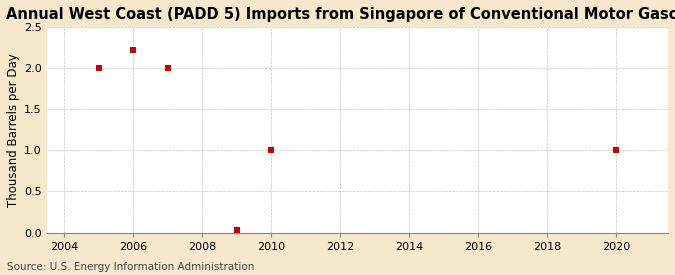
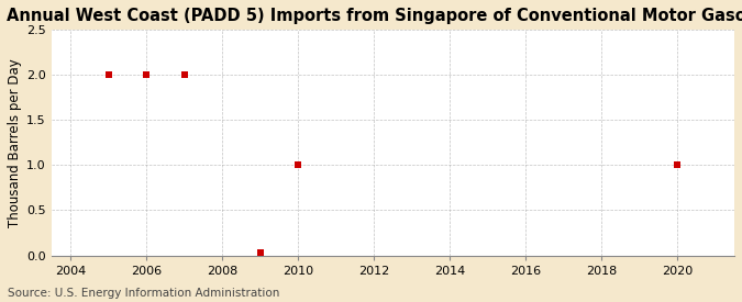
2006: 2.22 -> 2.00
